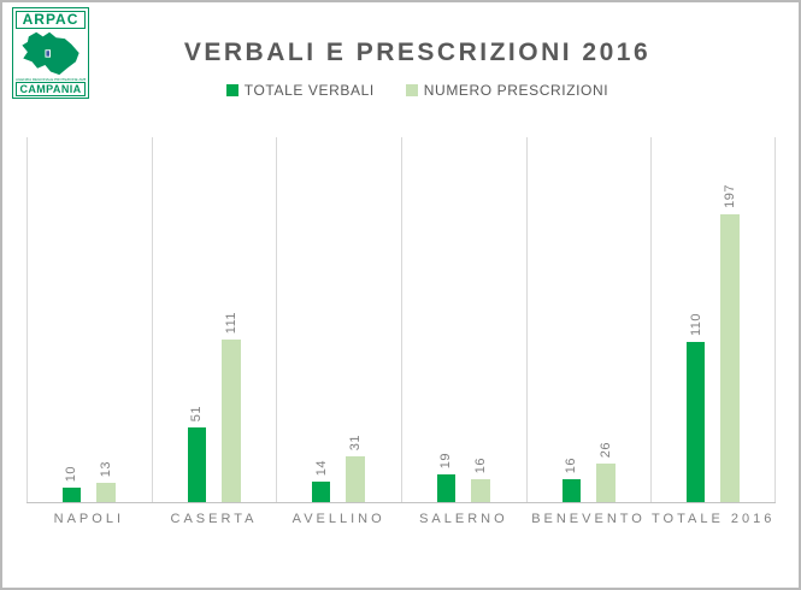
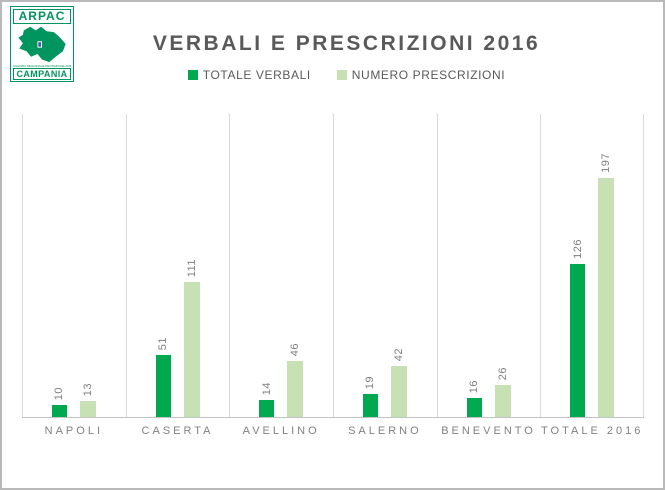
NUMERO PRESCRIZIONI/AVELLINO: 31 -> 46
NUMERO PRESCRIZIONI/SALERNO: 16 -> 42
TOTALE VERBALI/TOTALE 2016: 110 -> 126
